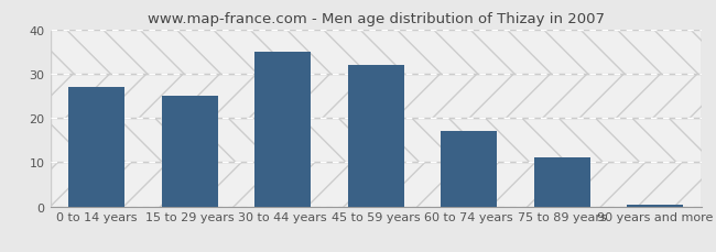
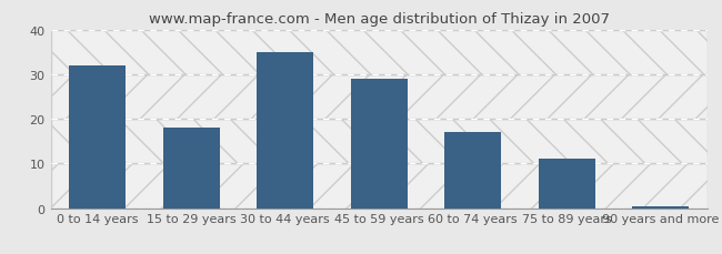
0 to 14 years: 27.0 -> 32.0
15 to 29 years: 25.0 -> 18.0
45 to 59 years: 32.0 -> 29.0
